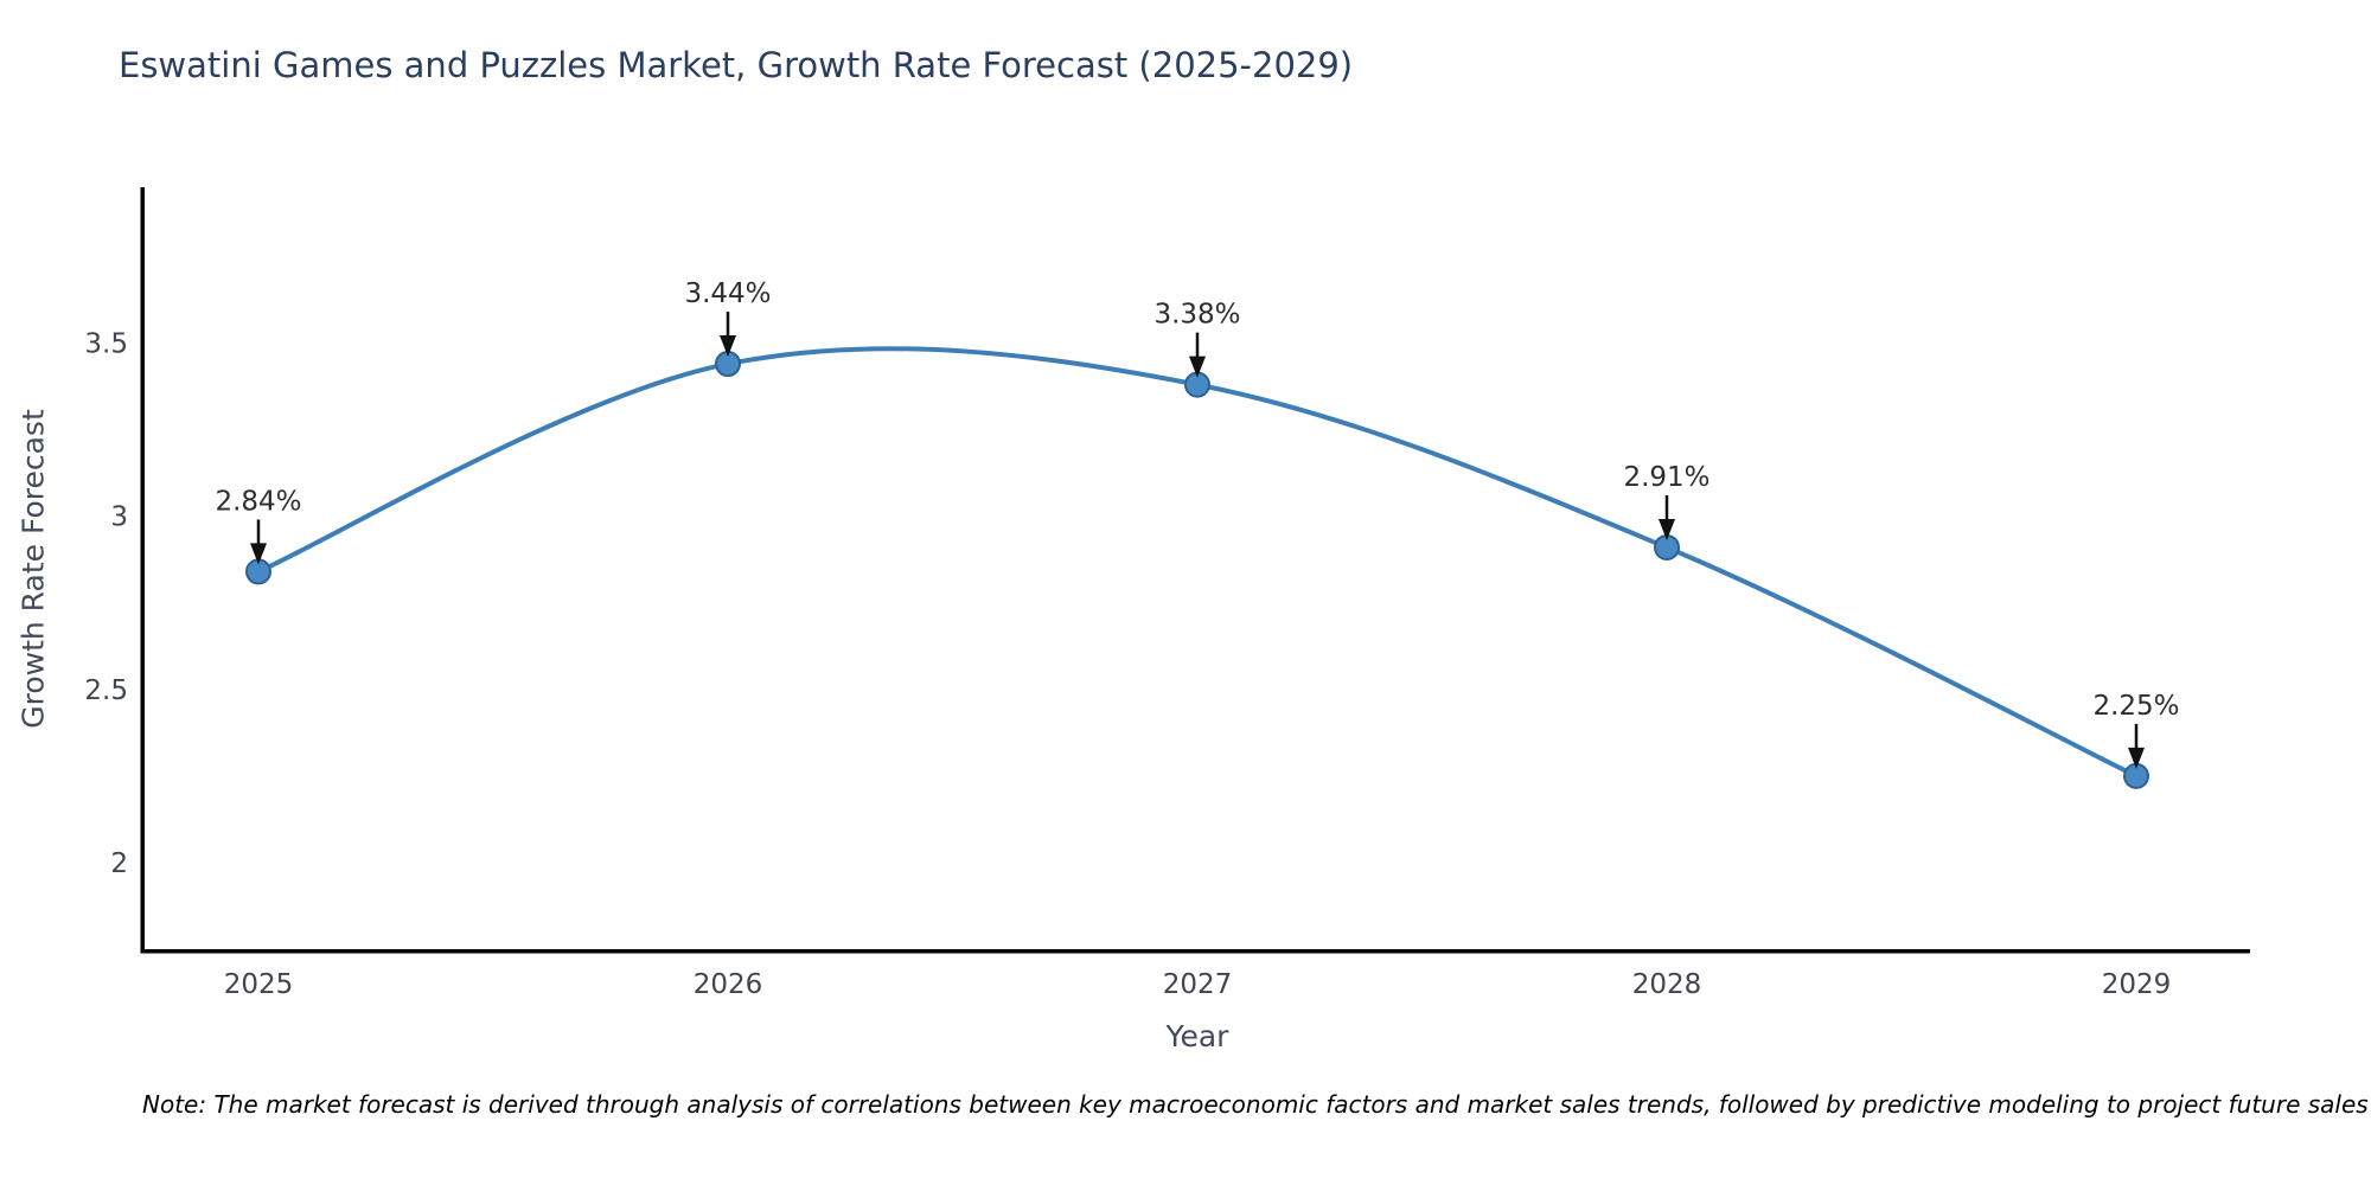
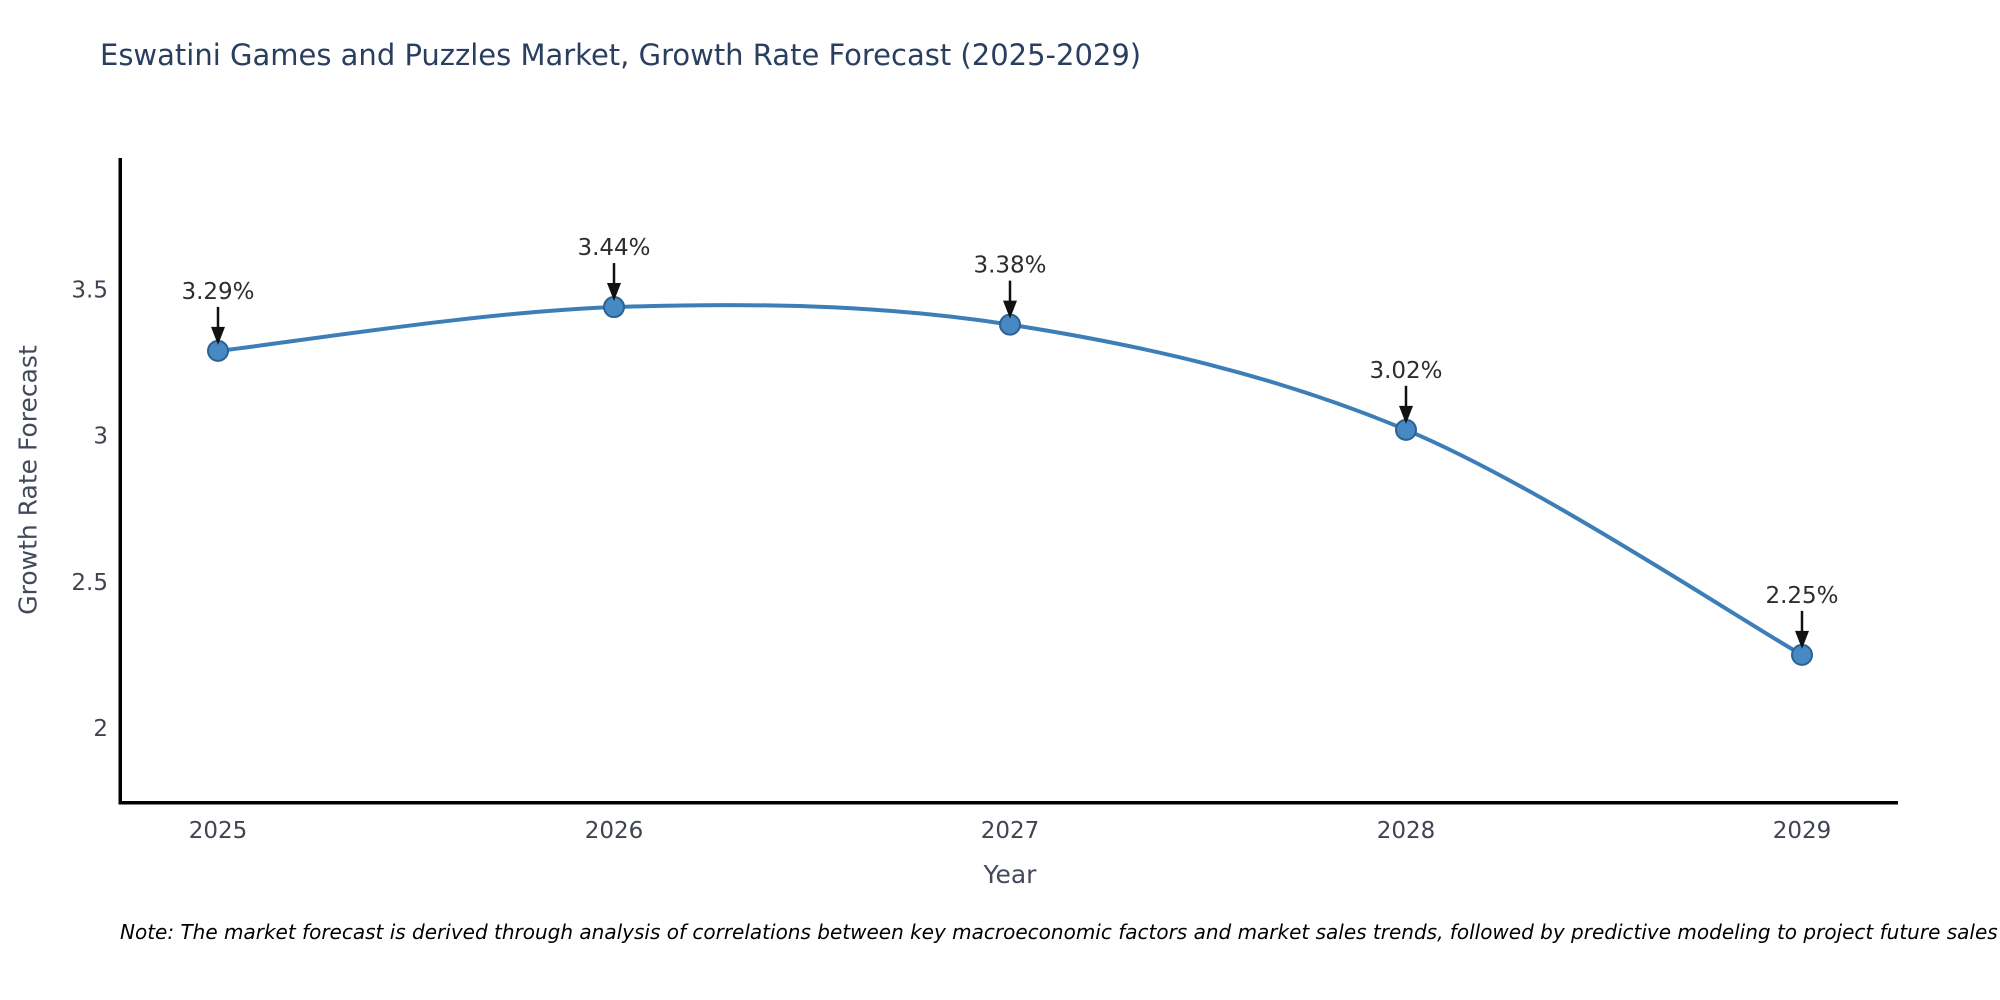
2025: 2.84% -> 3.29%
2028: 2.91% -> 3.02%
